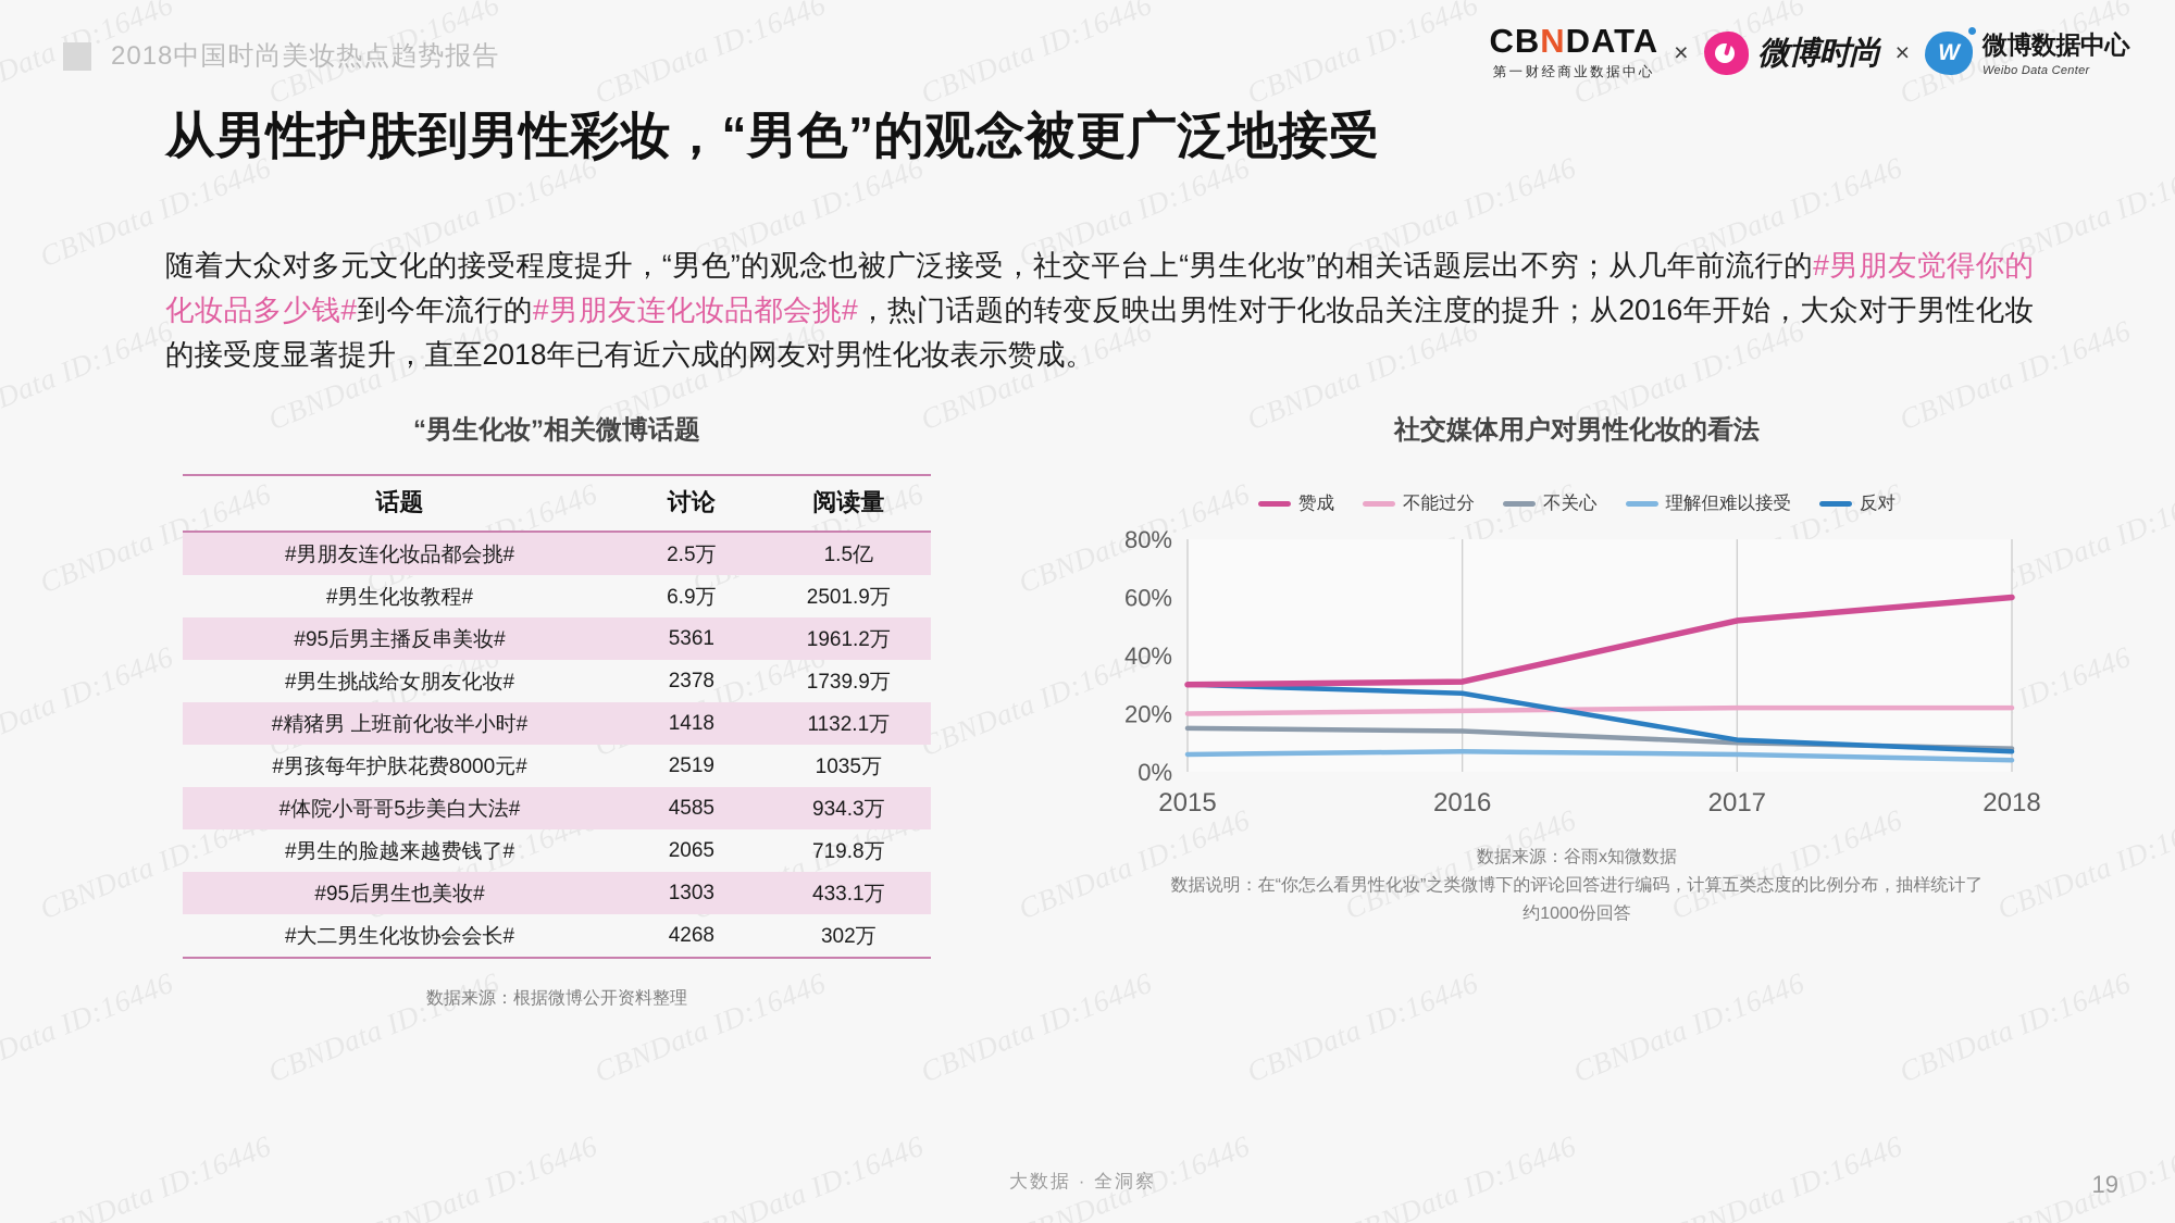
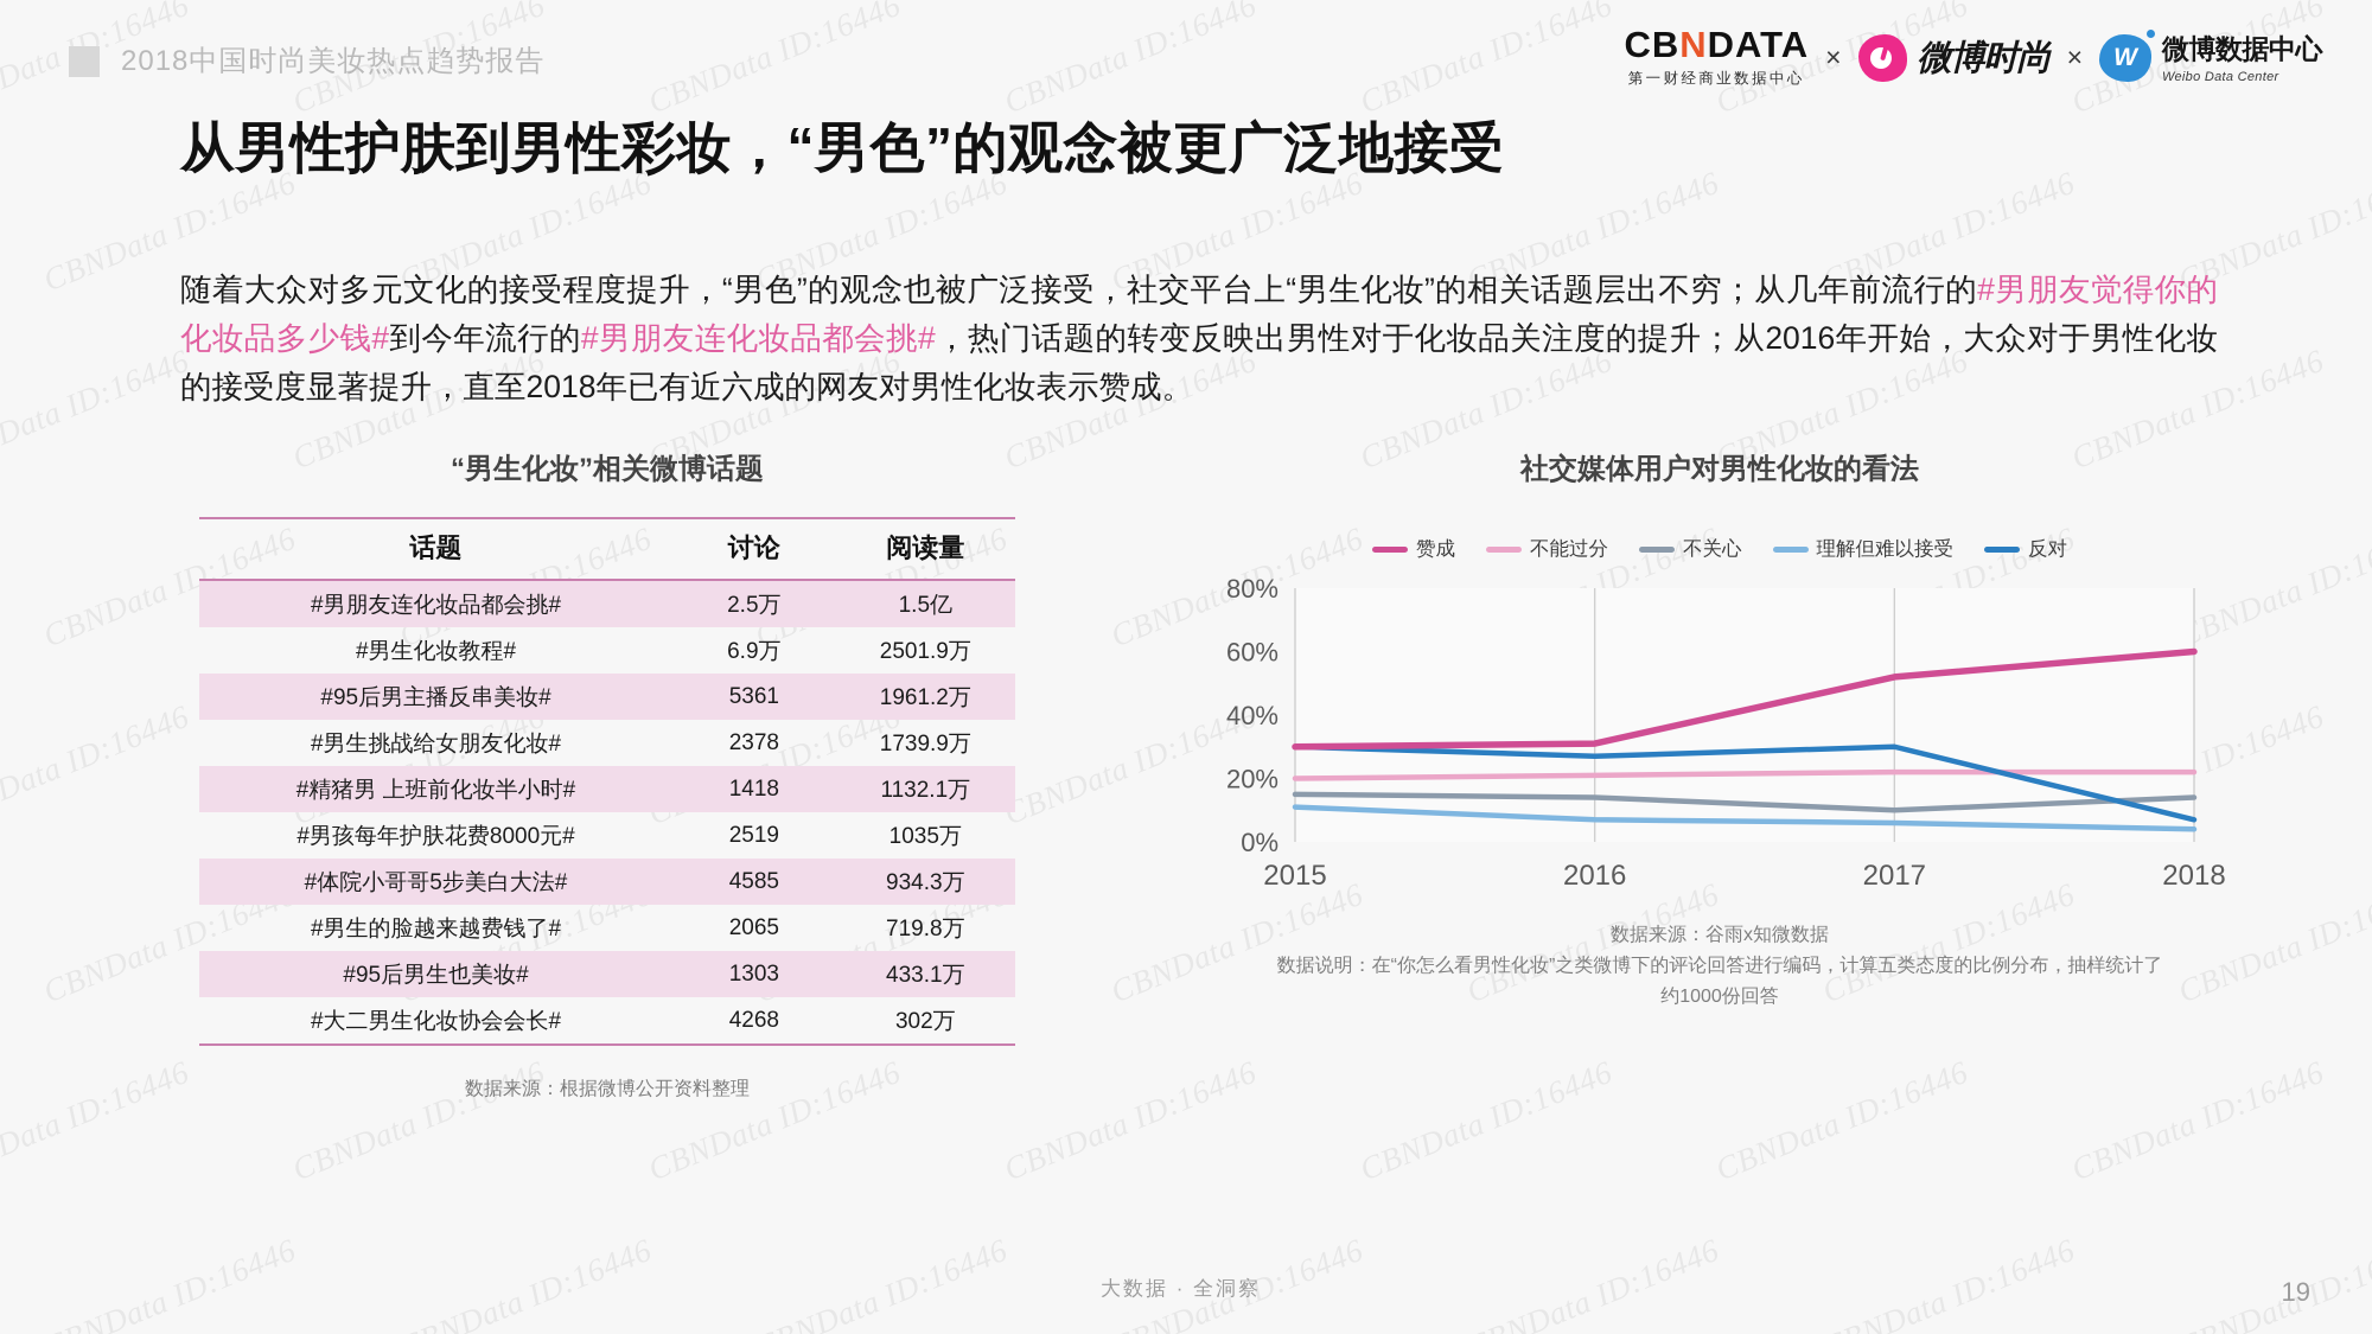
理解但难以接受/2015: 6% -> 11%
反对/2017: 11% -> 30%
不关心/2018: 8% -> 14%
